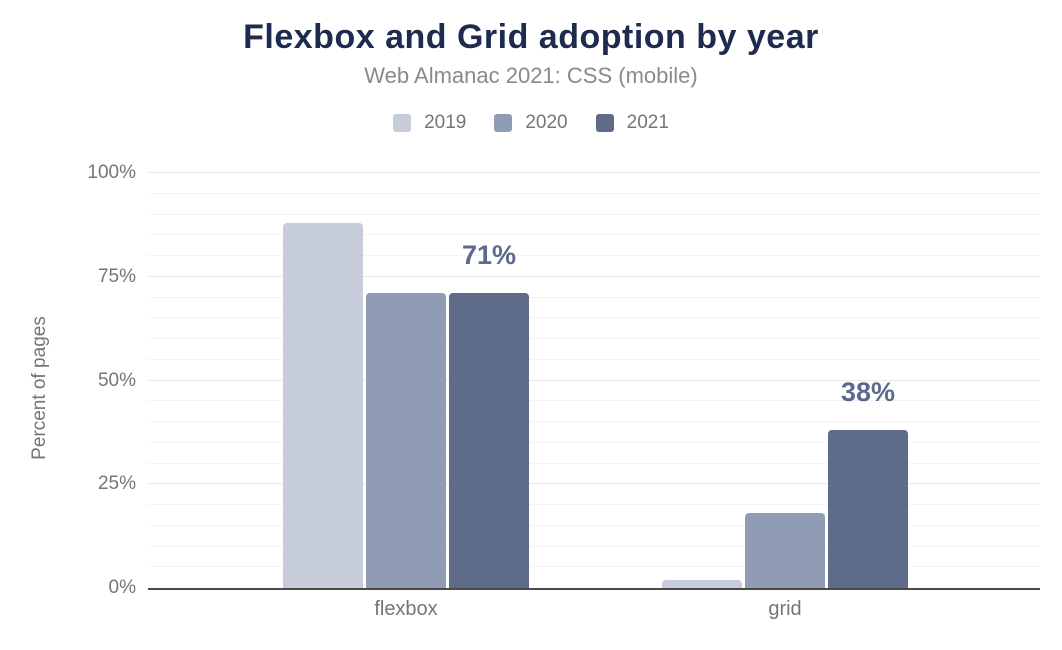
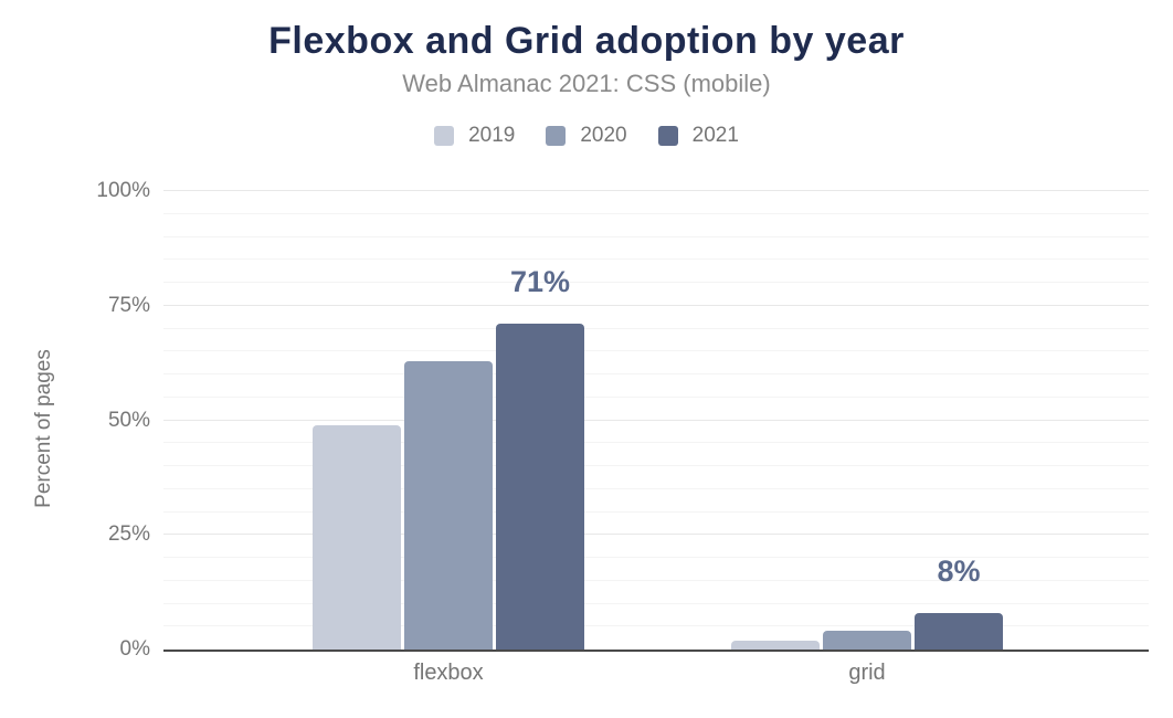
2019/flexbox: 88% -> 49%
2020/flexbox: 71% -> 63%
2020/grid: 18% -> 4%
2021/grid: 38% -> 8%
